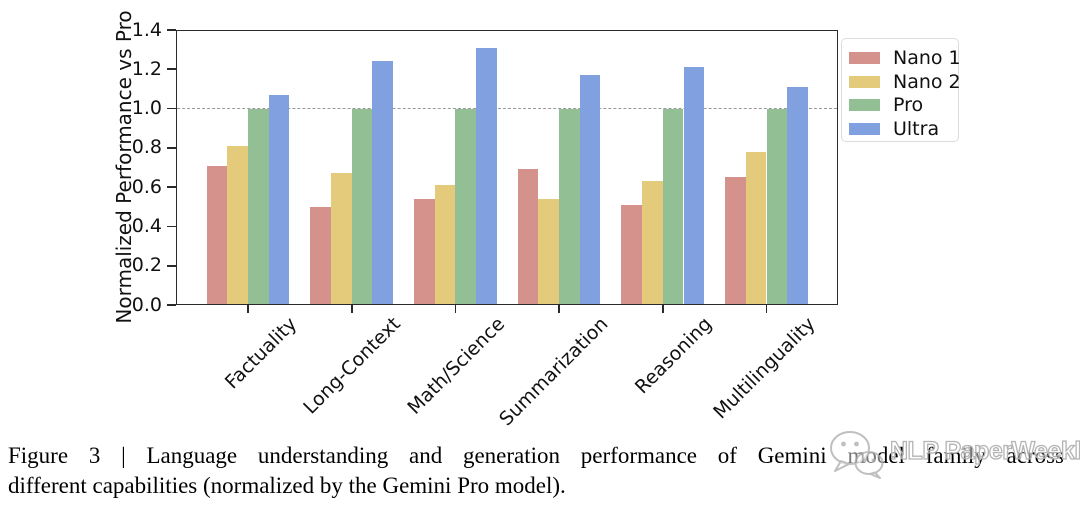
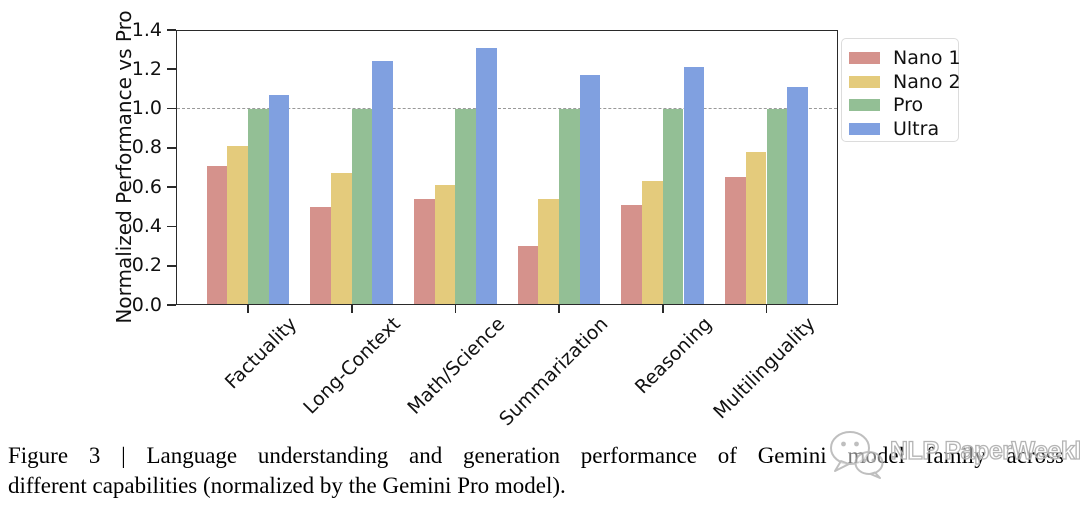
Nano 1/Summarization: 0.69 -> 0.30
